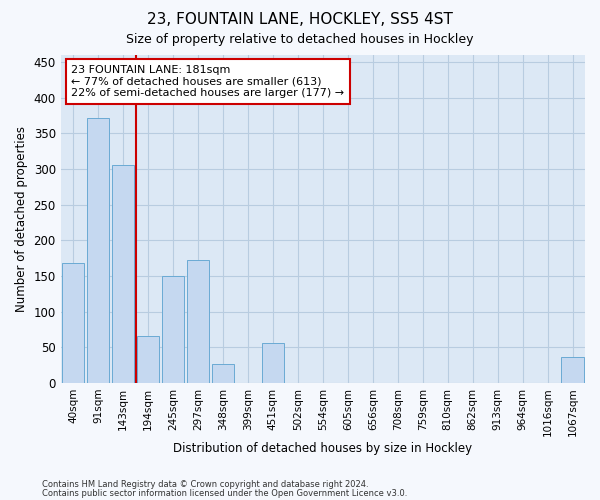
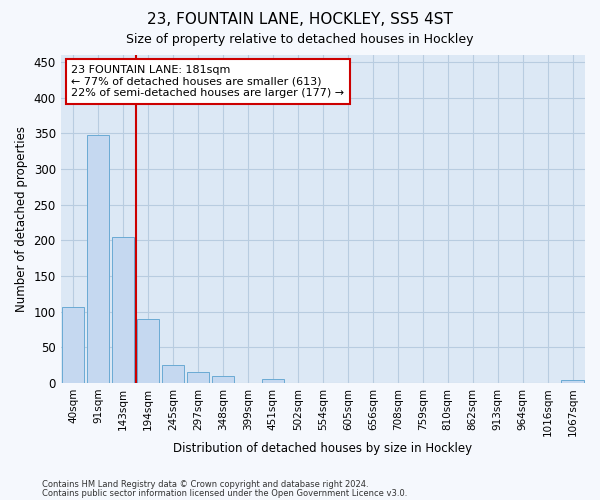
40sqm: 168 -> 107
91sqm: 372 -> 348
143sqm: 306 -> 205
194sqm: 66 -> 90
245sqm: 150 -> 25
297sqm: 172 -> 16
348sqm: 26 -> 10
451sqm: 56 -> 5
1067sqm: 36 -> 4
